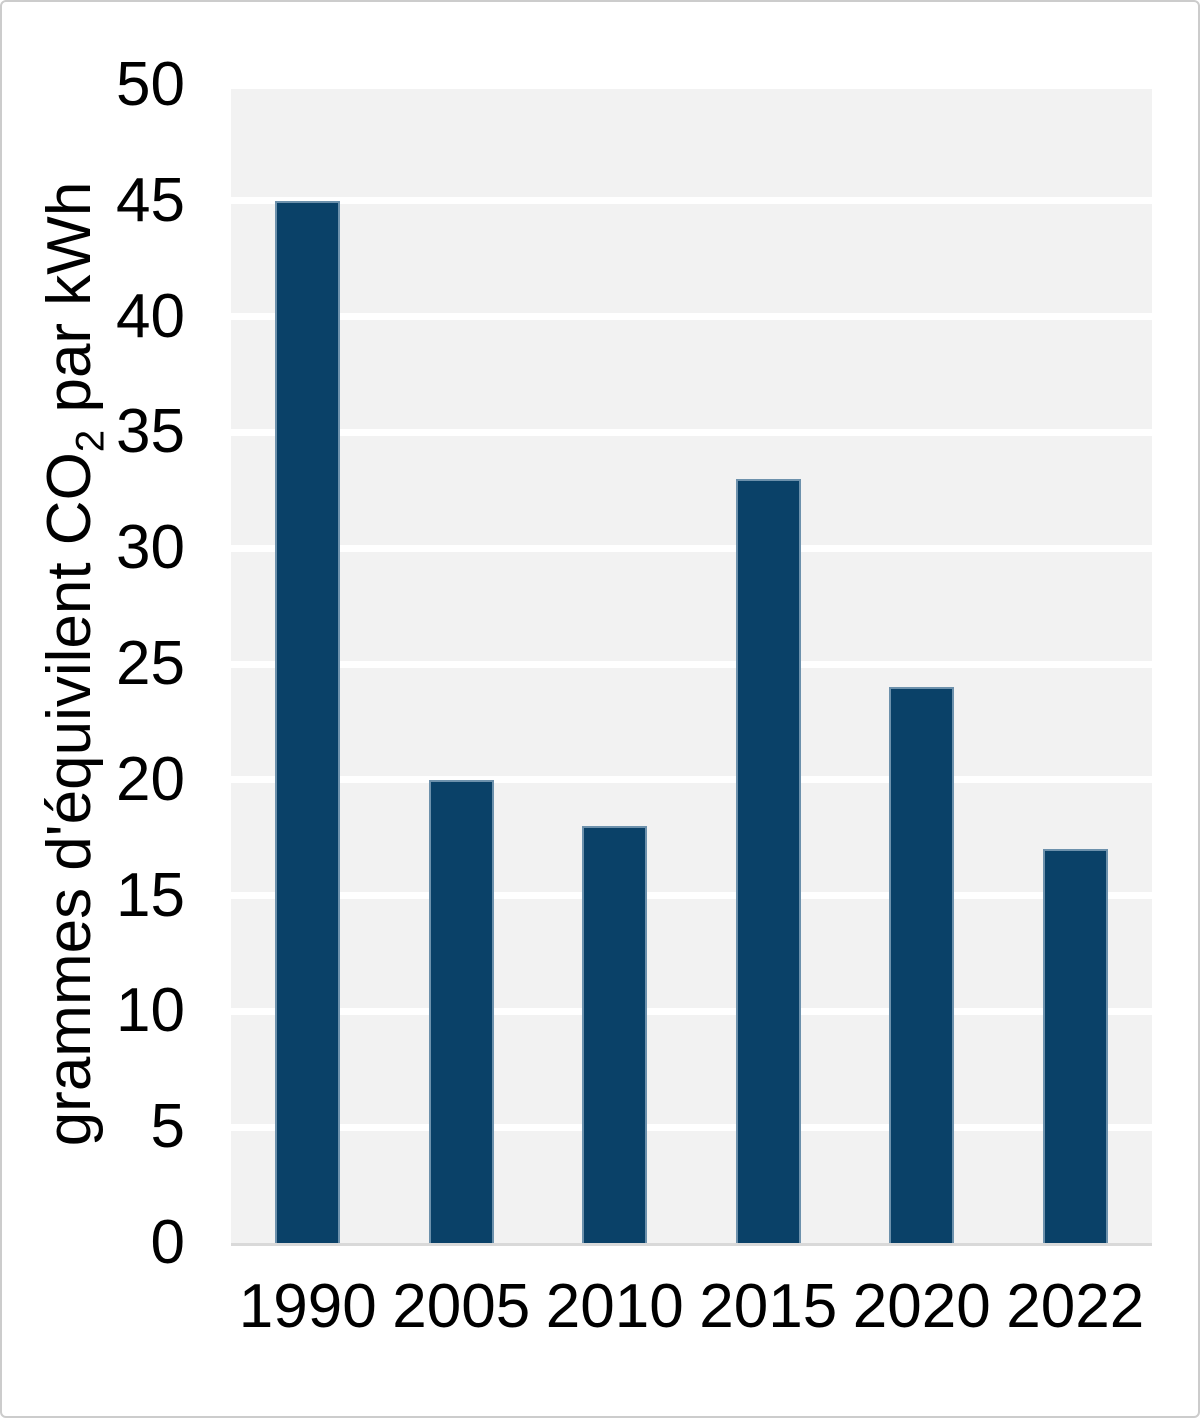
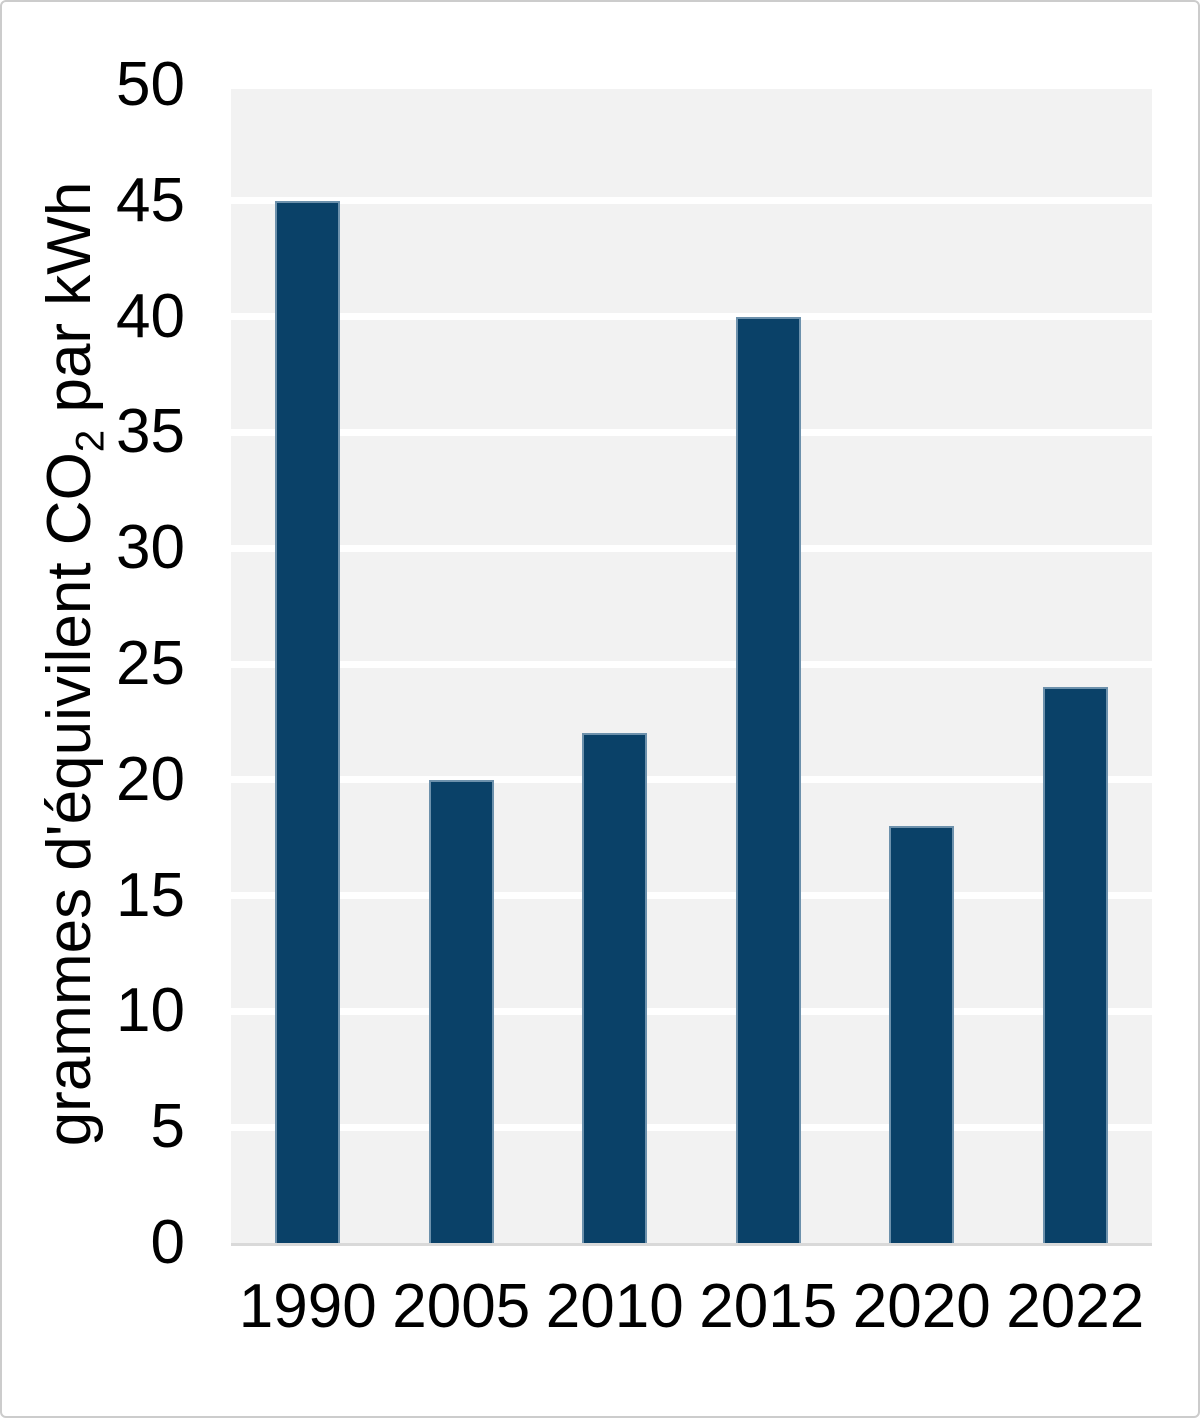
2010: 18 -> 22
2015: 33 -> 40
2020: 24 -> 18
2022: 17 -> 24
